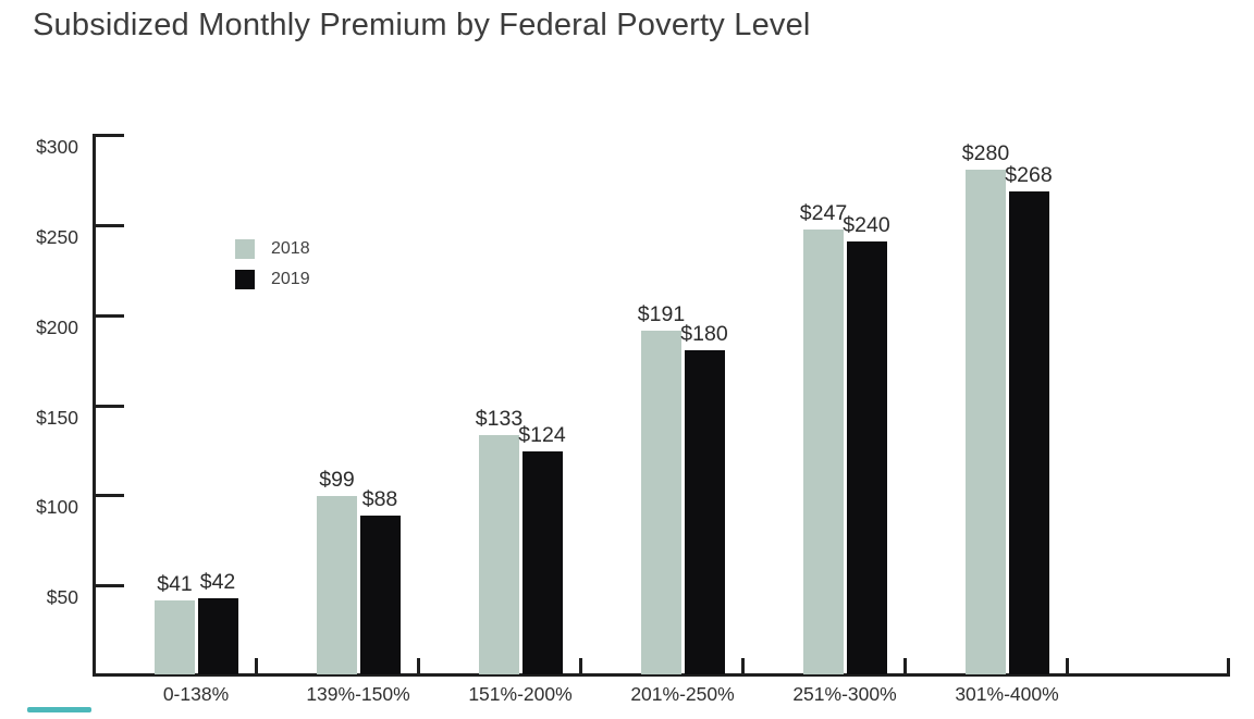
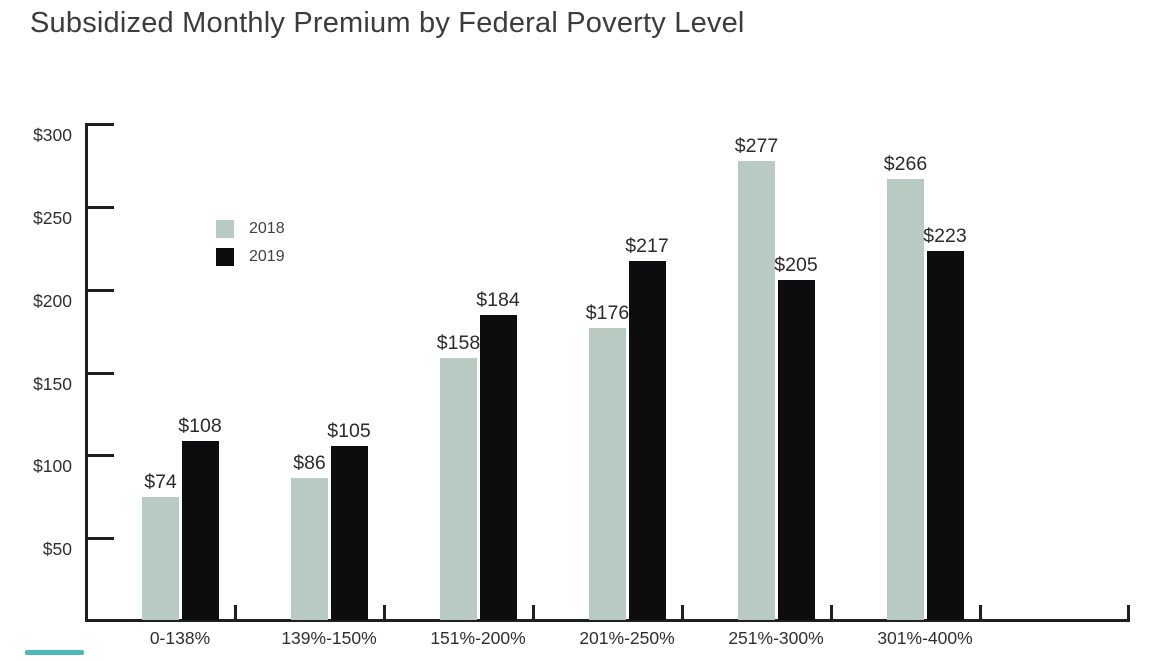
2018/0-138%: $41 -> $74
2019/0-138%: $42 -> $108
2018/139%-150%: $99 -> $86
2019/139%-150%: $88 -> $105
2018/151%-200%: $133 -> $158
2019/151%-200%: $124 -> $184
2018/201%-250%: $191 -> $176
2019/201%-250%: $180 -> $217
2018/251%-300%: $247 -> $277
2019/251%-300%: $240 -> $205
2018/301%-400%: $280 -> $266
2019/301%-400%: $268 -> $223
